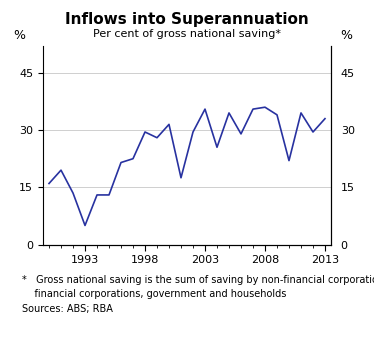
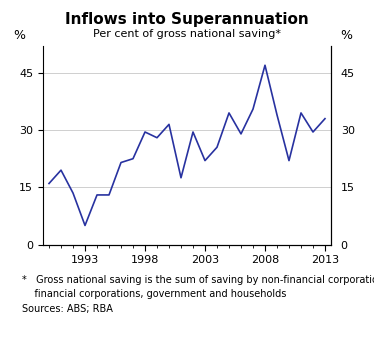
2003: 35.5 -> 22.0
2008: 36.0 -> 47.0
